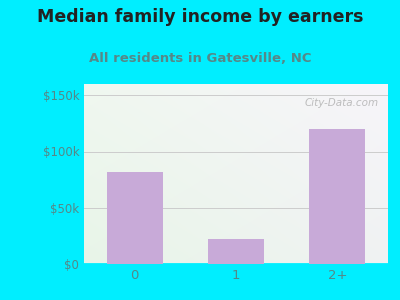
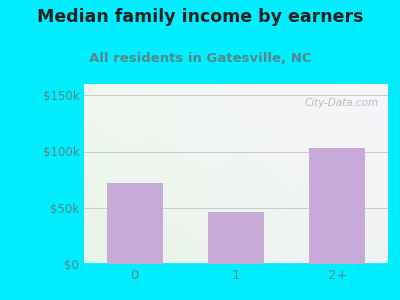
0: $82k -> $72k
1: $22k -> $46k
2+: $120k -> $103k
